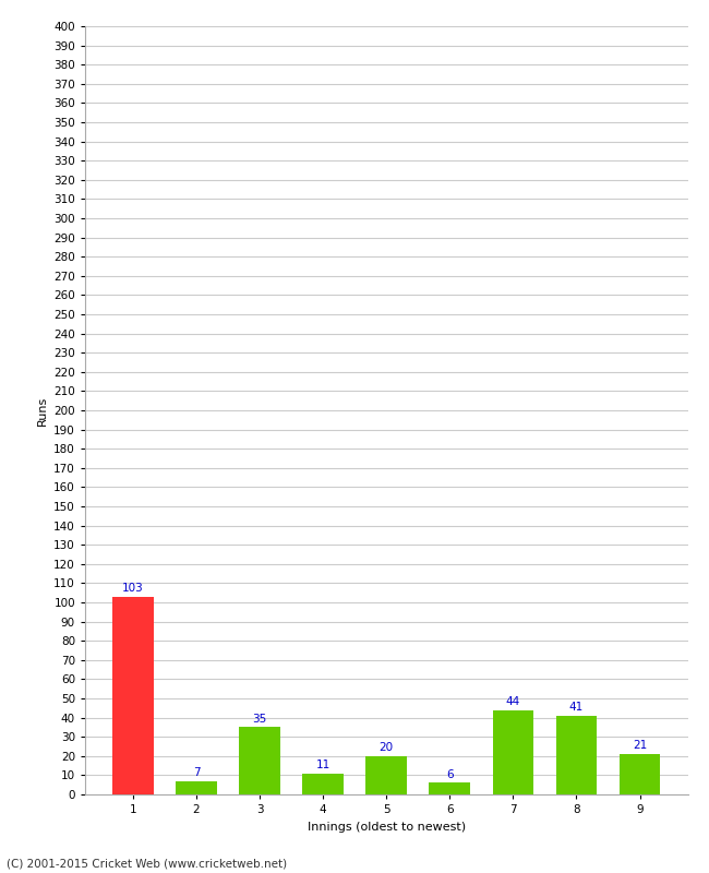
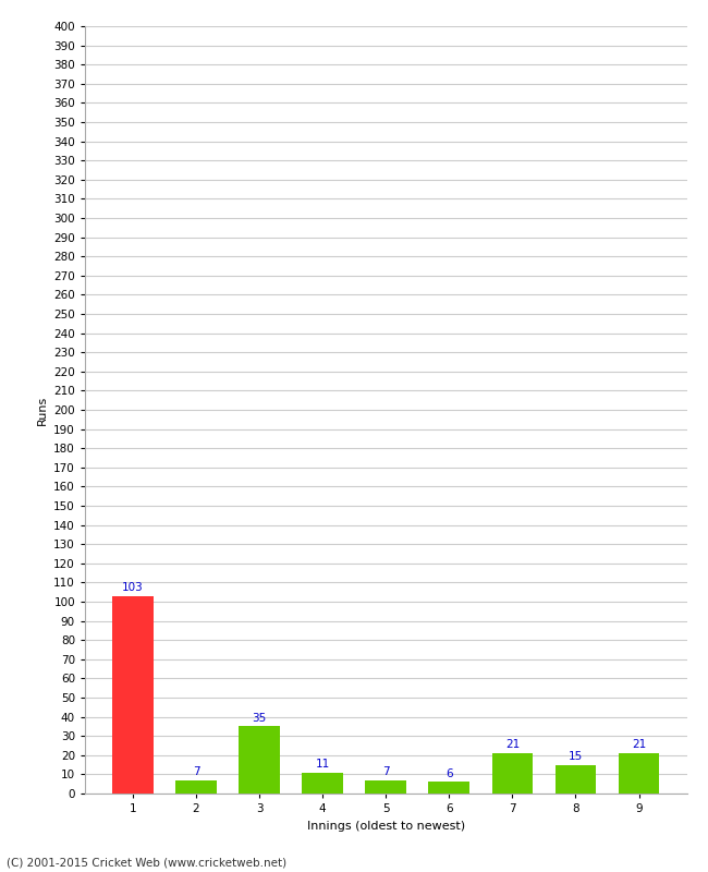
5: 20 -> 7
7: 44 -> 21
8: 41 -> 15
